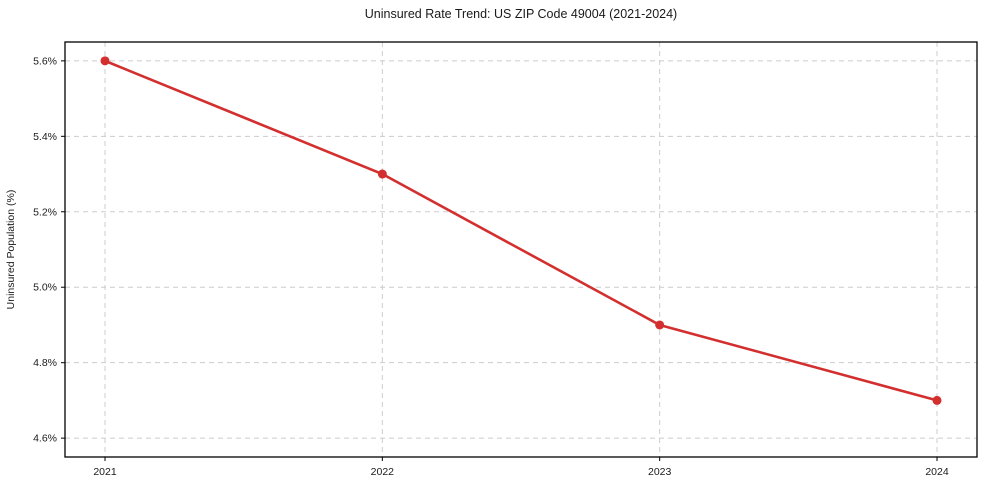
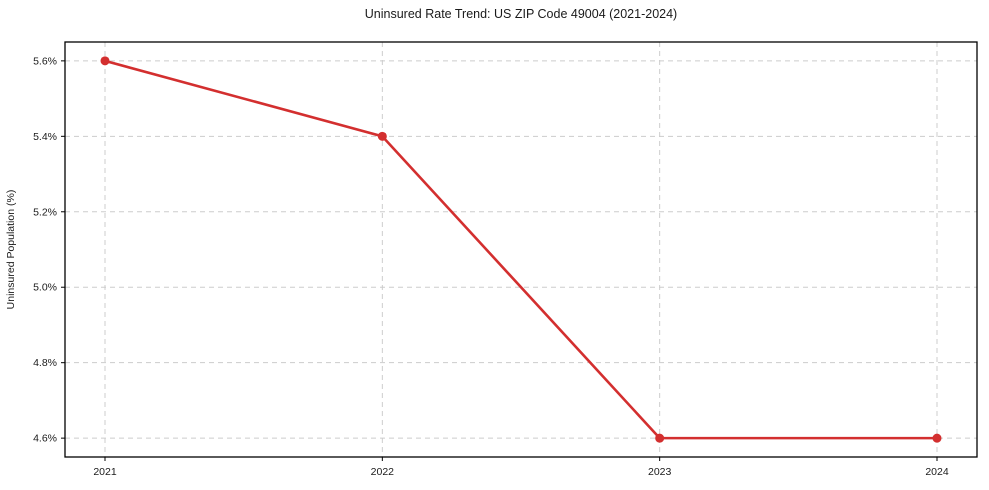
2022: 5.3% -> 5.4%
2023: 4.9% -> 4.6%
2024: 4.7% -> 4.6%
